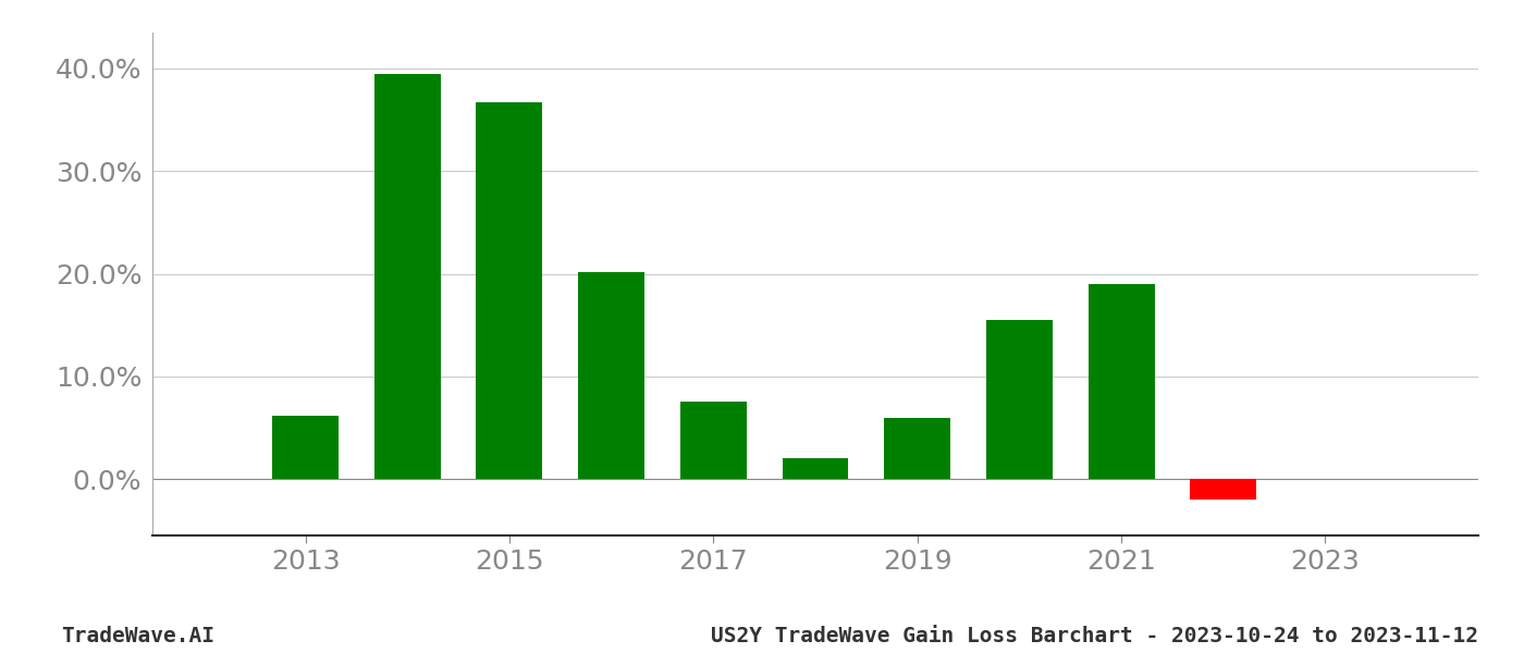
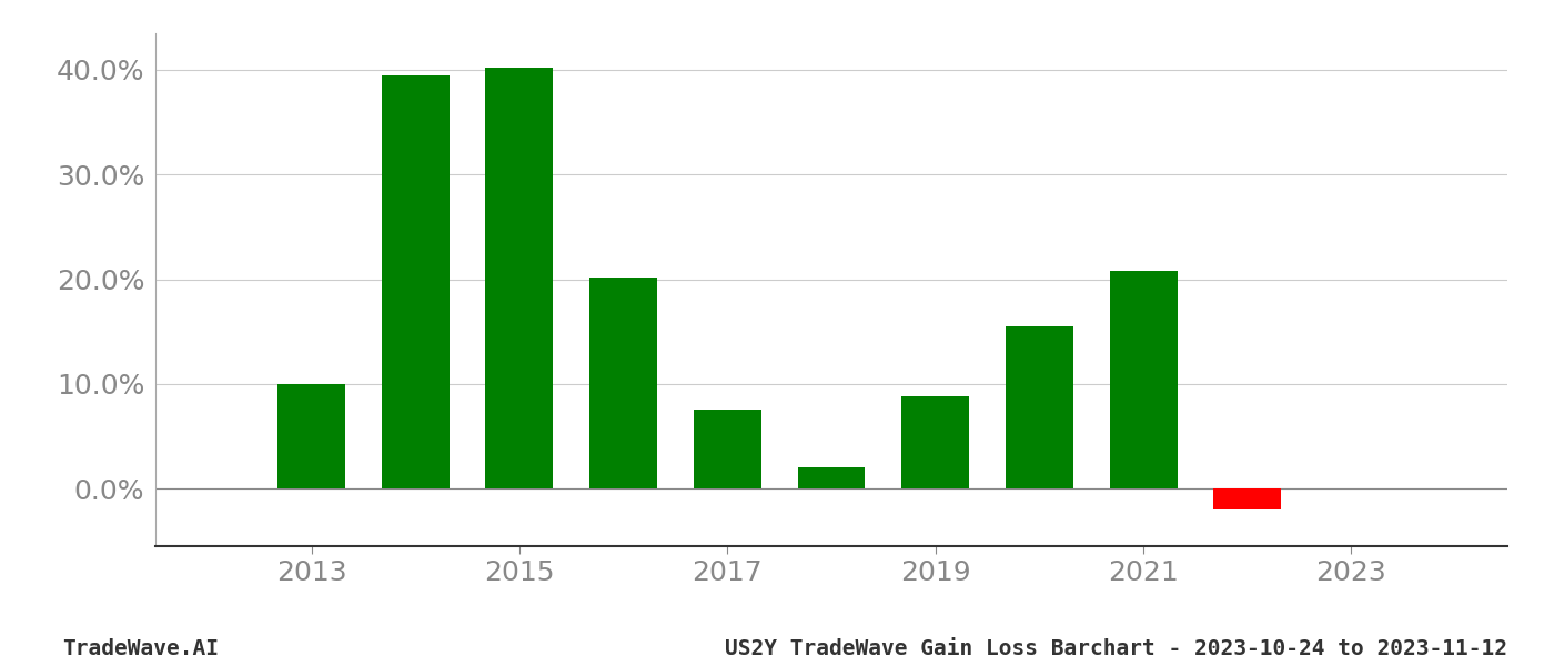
2013: 6.2% -> 10.0%
2015: 36.7% -> 40.2%
2019: 6.0% -> 8.8%
2021: 19.0% -> 20.8%
